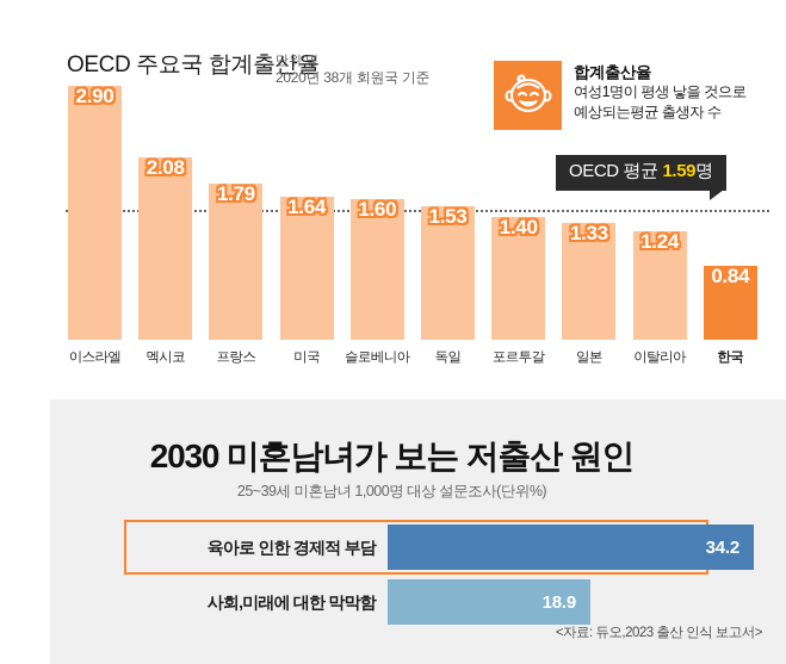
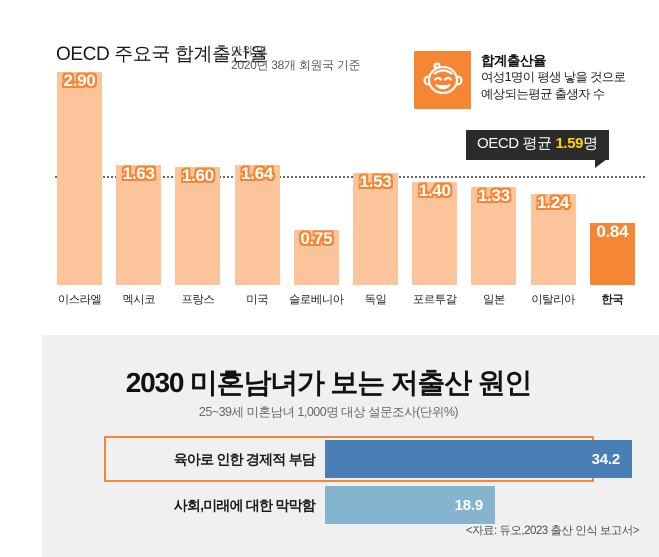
멕시코: 2.08 -> 1.63
프랑스: 1.79 -> 1.60
슬로베니아: 1.60 -> 0.75
